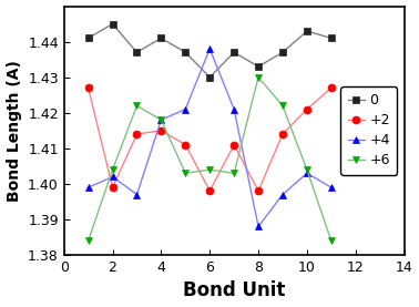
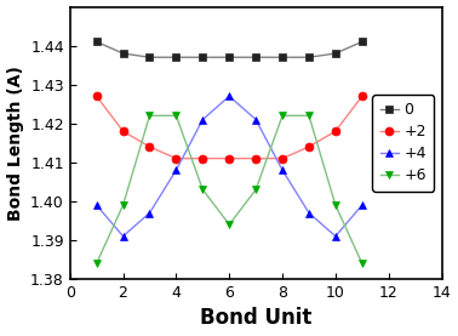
0/2: 1.445 -> 1.438
+2/2: 1.399 -> 1.418
+4/2: 1.402 -> 1.391
+6/2: 1.404 -> 1.399
0/4: 1.441 -> 1.437
+2/4: 1.415 -> 1.411
+4/4: 1.418 -> 1.408
+6/4: 1.418 -> 1.422
0/6: 1.430 -> 1.437
+2/6: 1.398 -> 1.411
+4/6: 1.438 -> 1.427
+6/6: 1.404 -> 1.394
0/8: 1.433 -> 1.437
+2/8: 1.398 -> 1.411
+4/8: 1.388 -> 1.408
+6/8: 1.430 -> 1.422
0/10: 1.443 -> 1.438
+2/10: 1.421 -> 1.418
+4/10: 1.403 -> 1.391
+6/10: 1.404 -> 1.399
